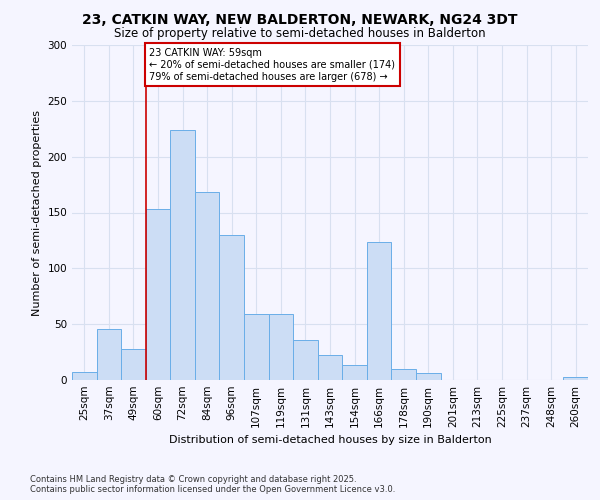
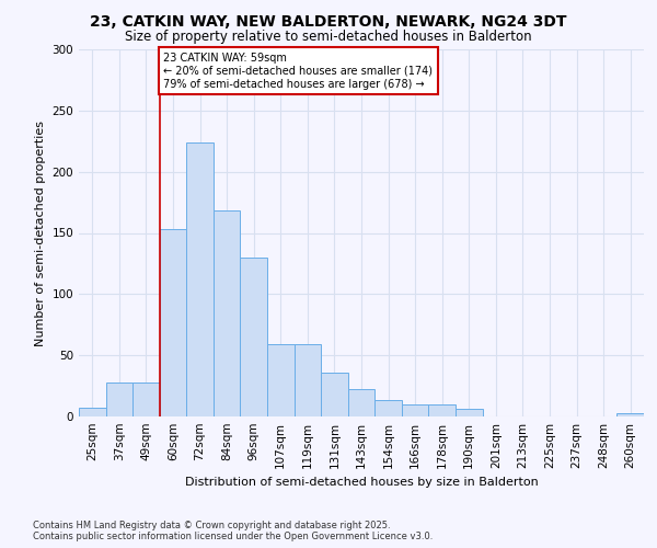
37sqm: 46 -> 28
166sqm: 124 -> 10
